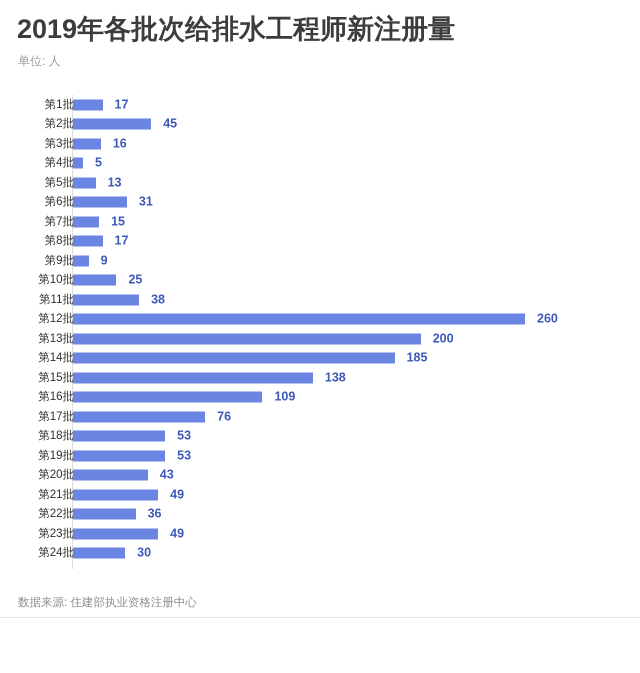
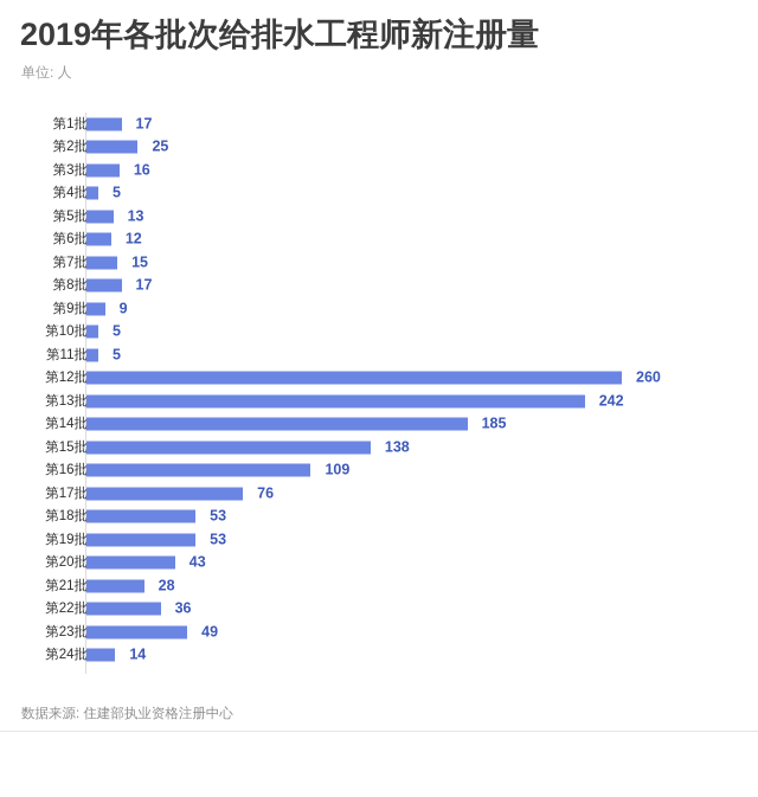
第2批: 45 -> 25
第6批: 31 -> 12
第10批: 25 -> 5
第11批: 38 -> 5
第13批: 200 -> 242
第21批: 49 -> 28
第24批: 30 -> 14
